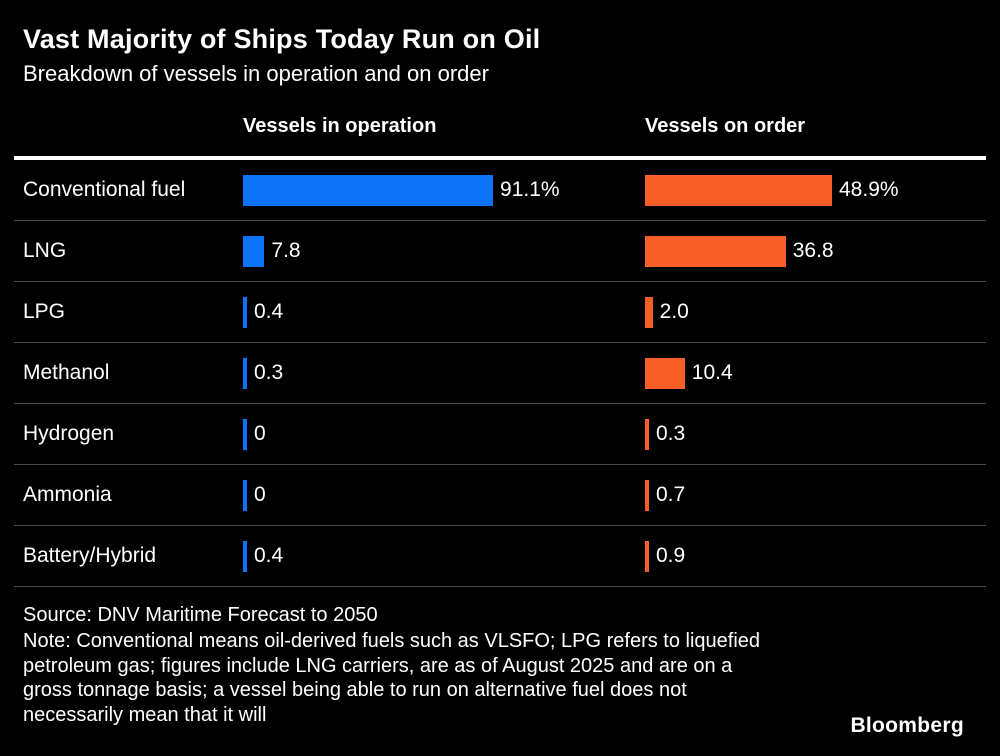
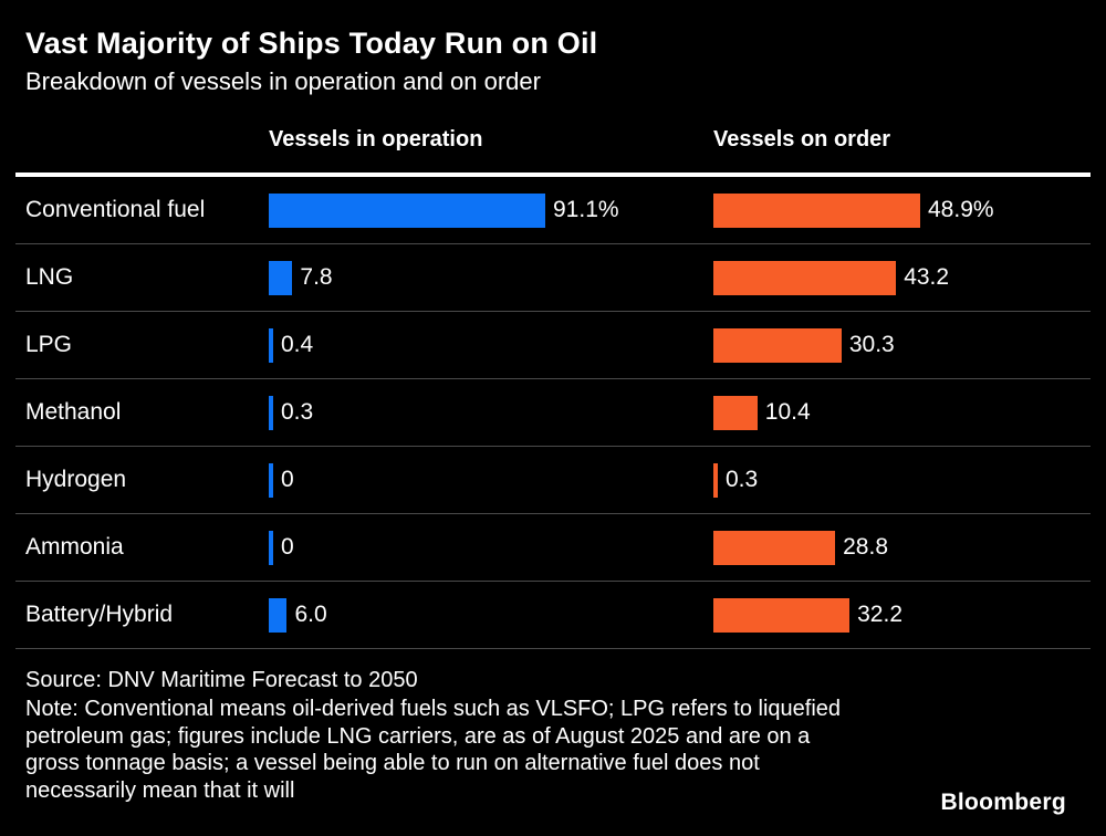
Vessels on order/LNG: 36.8 -> 43.2
Vessels on order/LPG: 2.0 -> 30.3
Vessels on order/Ammonia: 0.7 -> 28.8
Vessels in operation/Battery/Hybrid: 0.4 -> 6.0
Vessels on order/Battery/Hybrid: 0.9 -> 32.2
